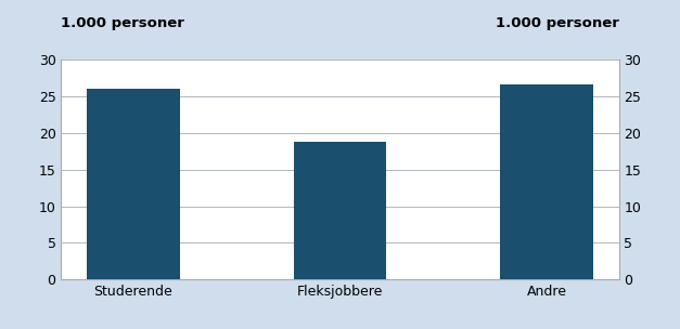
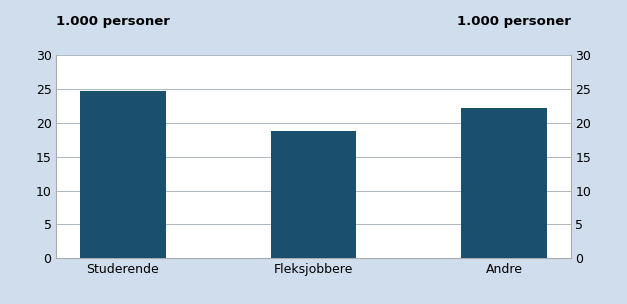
Studerende: 26.0 -> 24.7
Andre: 26.6 -> 22.2
